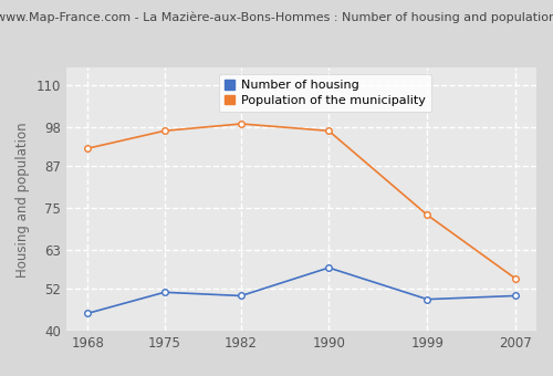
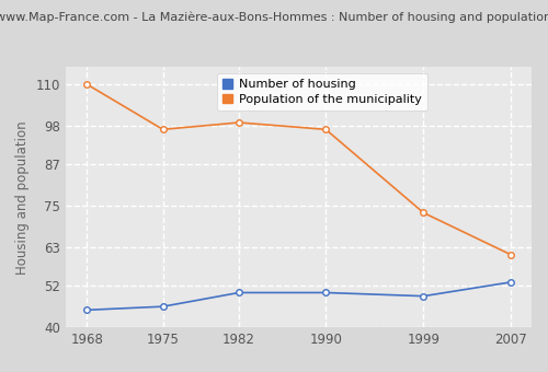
Population of the municipality/1968: 92 -> 110
Number of housing/1975: 51 -> 46
Number of housing/1990: 58 -> 50
Number of housing/2007: 50 -> 53
Population of the municipality/2007: 55 -> 61
